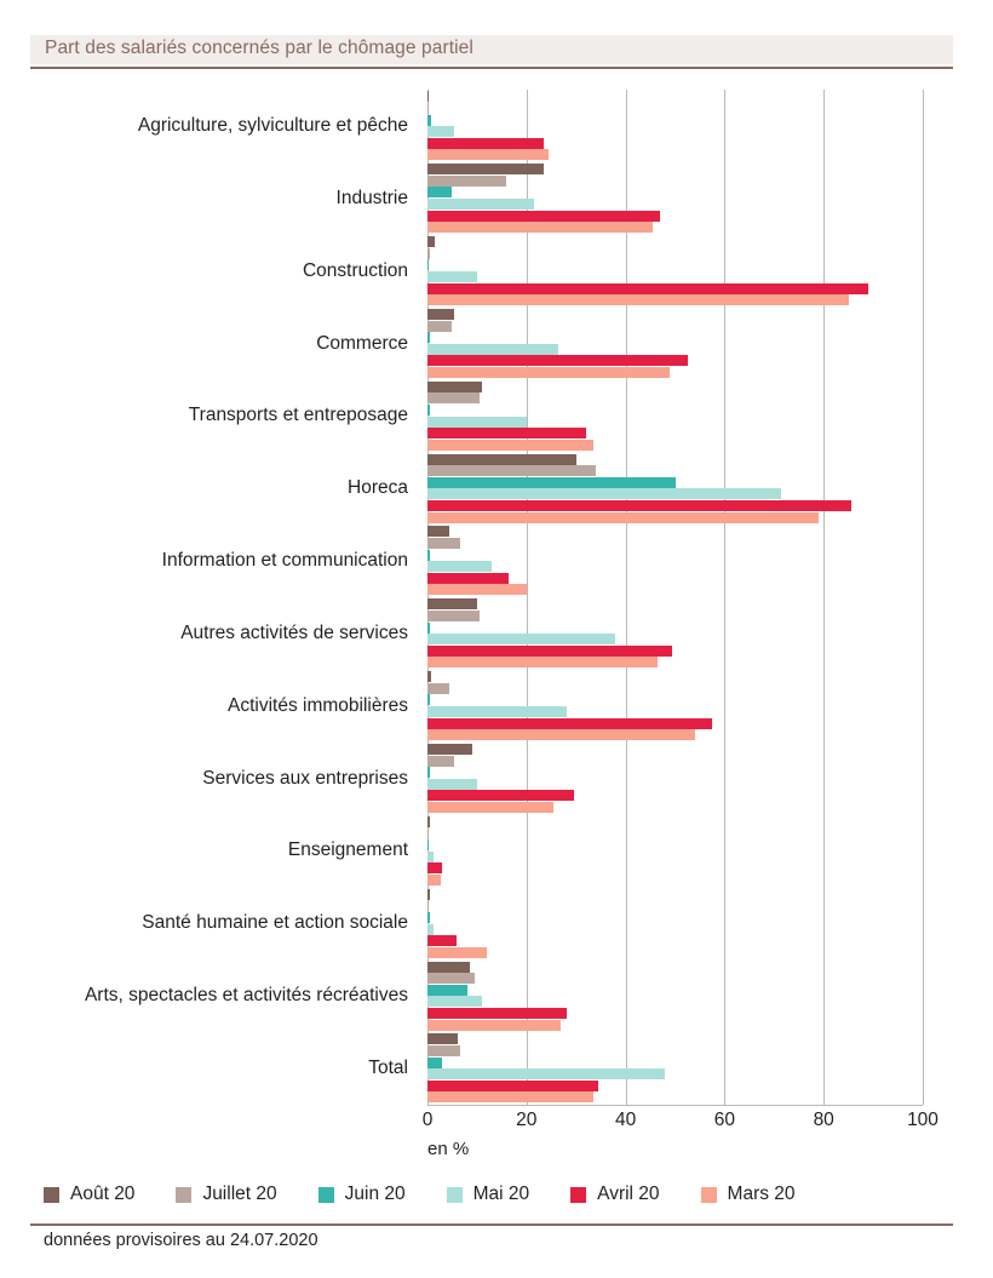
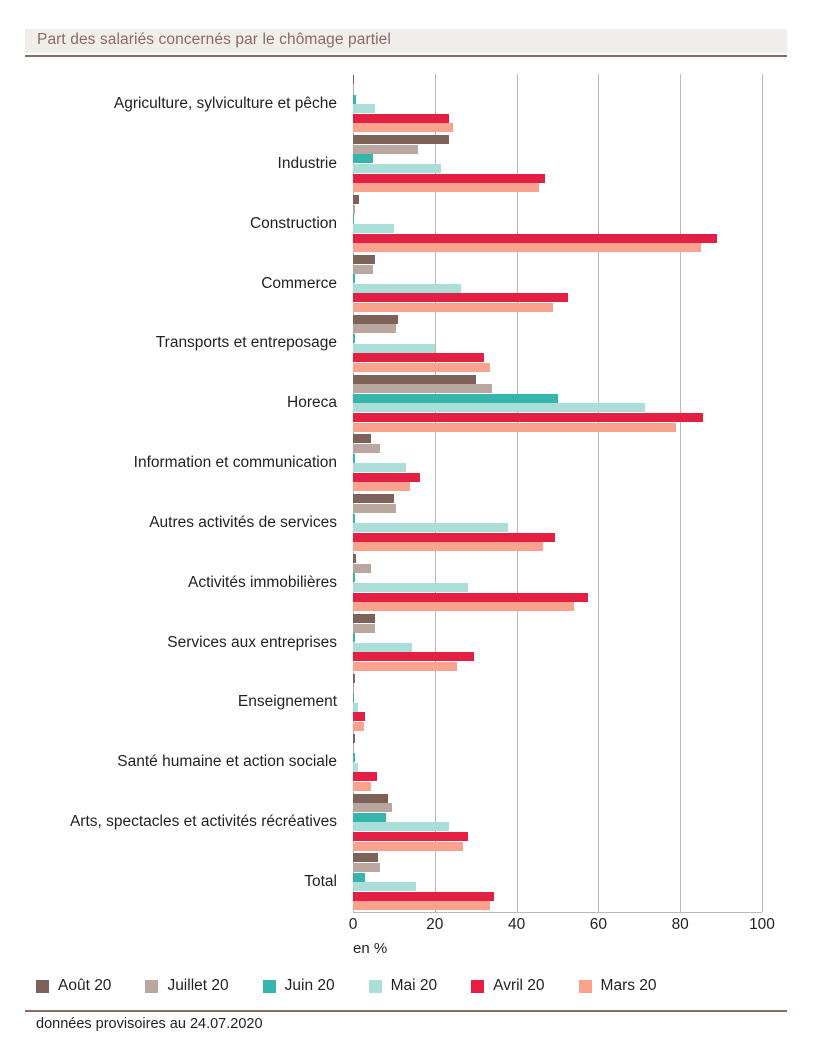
Mars 20/Information et communication: 20 -> 14
Août 20/Services aux entreprises: 9 -> 6
Mai 20/Services aux entreprises: 10 -> 14
Mars 20/Santé humaine et action sociale: 12 -> 4
Mai 20/Arts, spectacles et activités récréatives: 11 -> 24
Mai 20/Total: 48 -> 16
